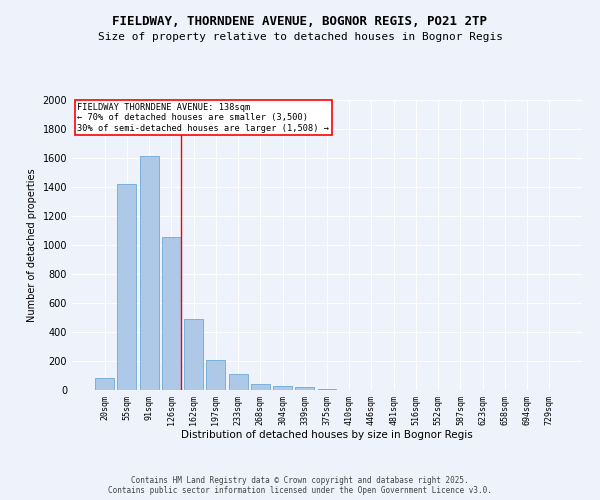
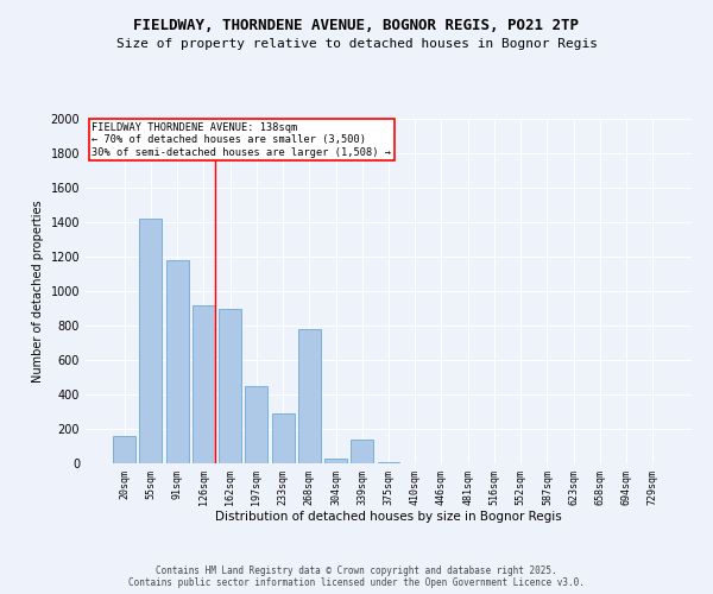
20sqm: 80 -> 160
91sqm: 1620 -> 1180
126sqm: 1060 -> 920
162sqm: 490 -> 900
197sqm: 200 -> 450
233sqm: 110 -> 290
268sqm: 40 -> 780
339sqm: 20 -> 140
